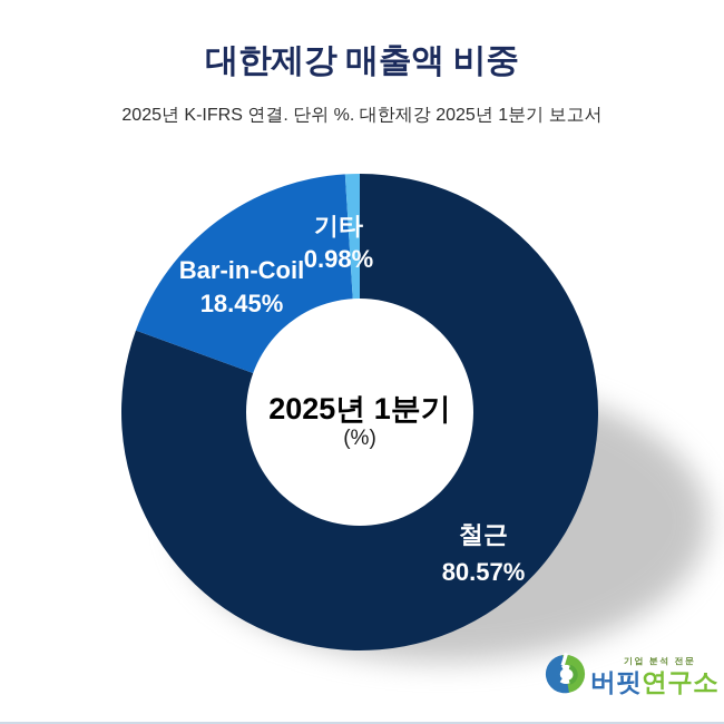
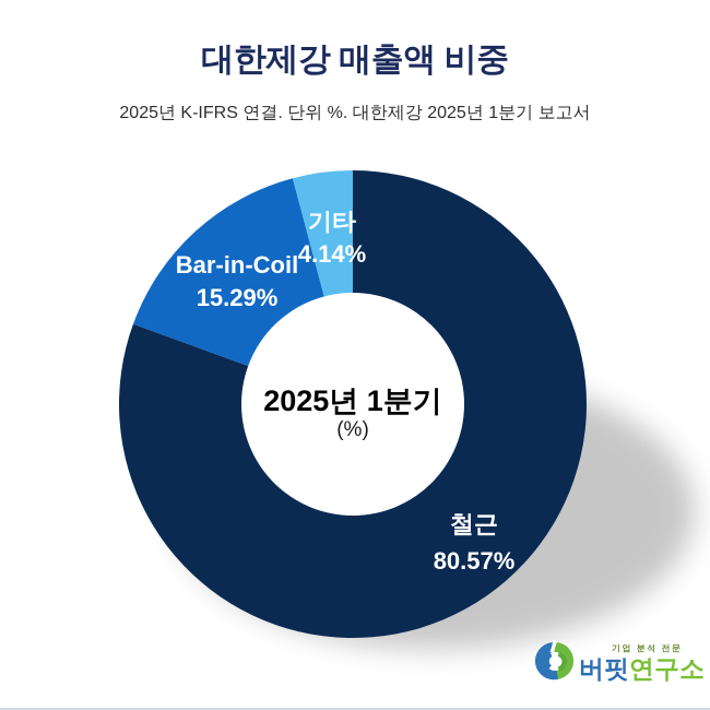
Bar-in-Coil: 18.45% -> 15.29%
기타: 0.98% -> 4.14%
